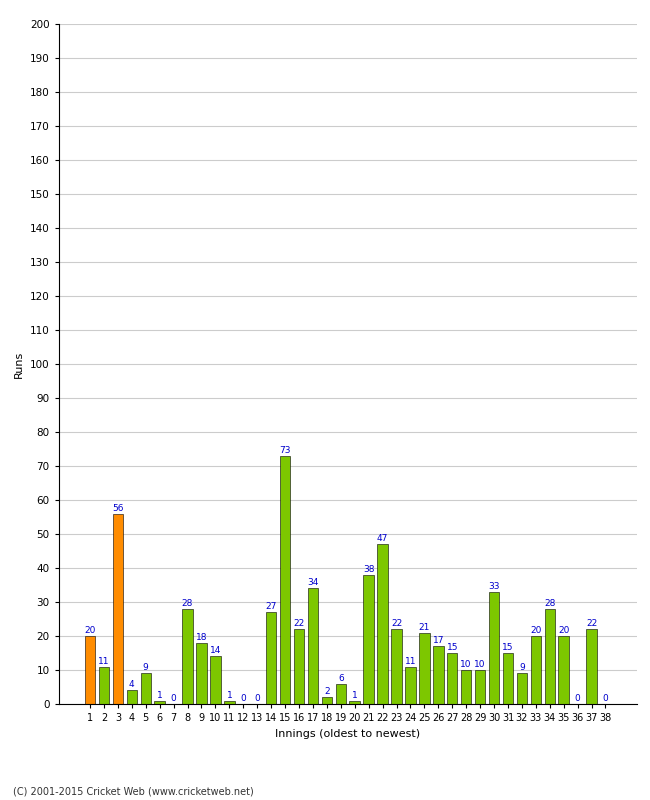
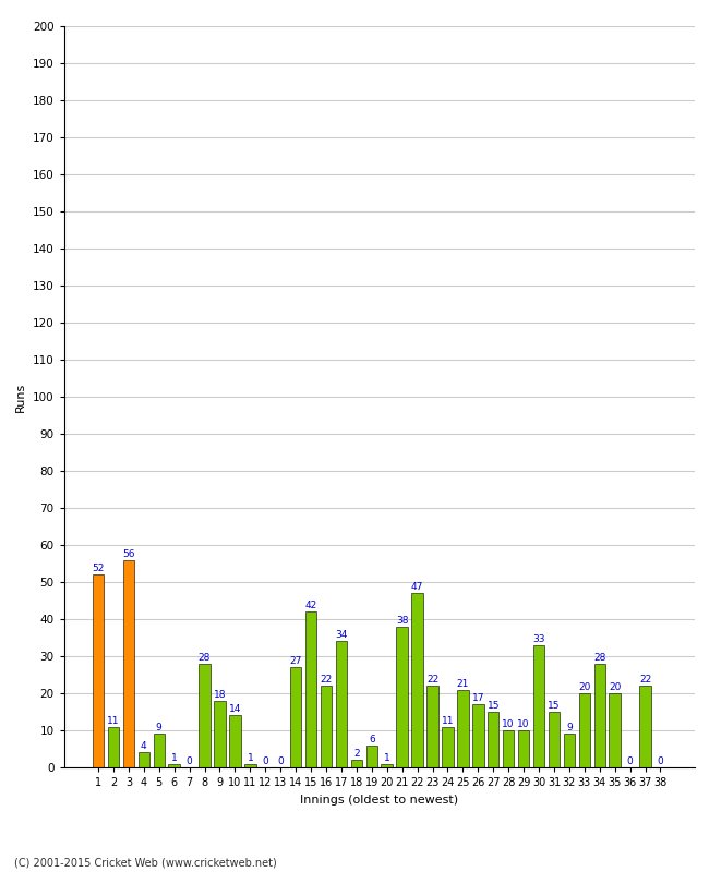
1: 20 -> 52
15: 73 -> 42
